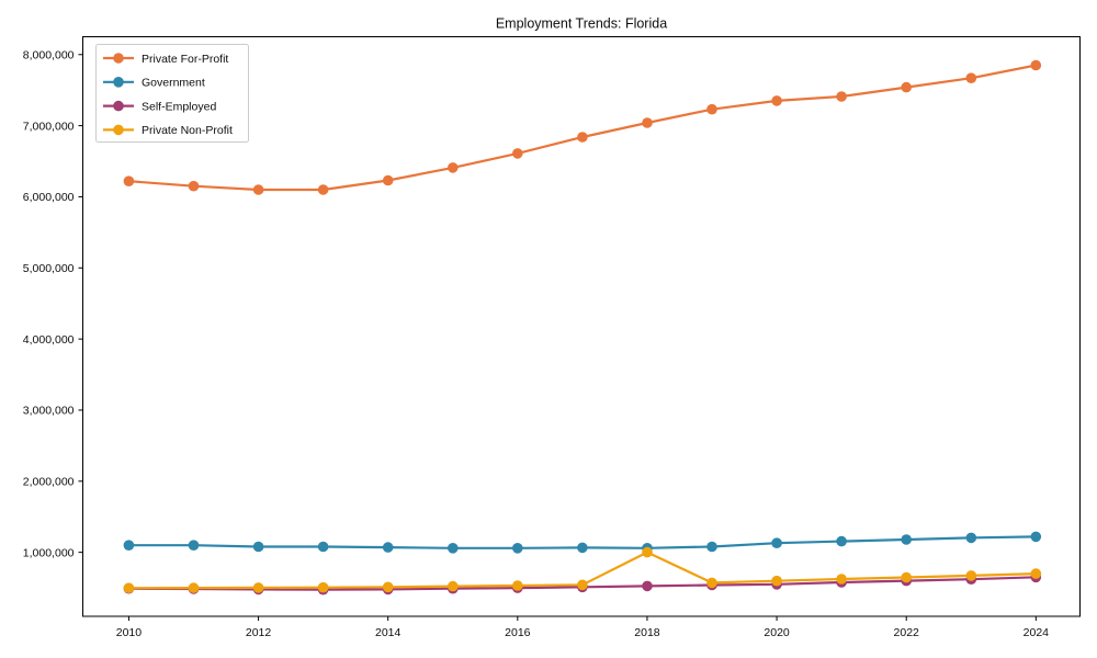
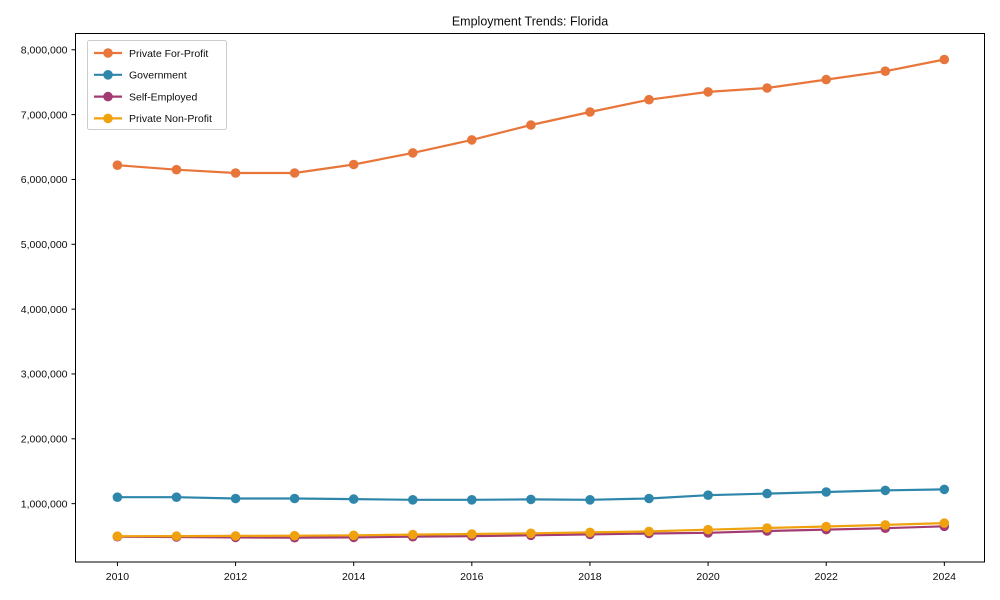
Private Non-Profit/2018: 1000000 -> 600000
